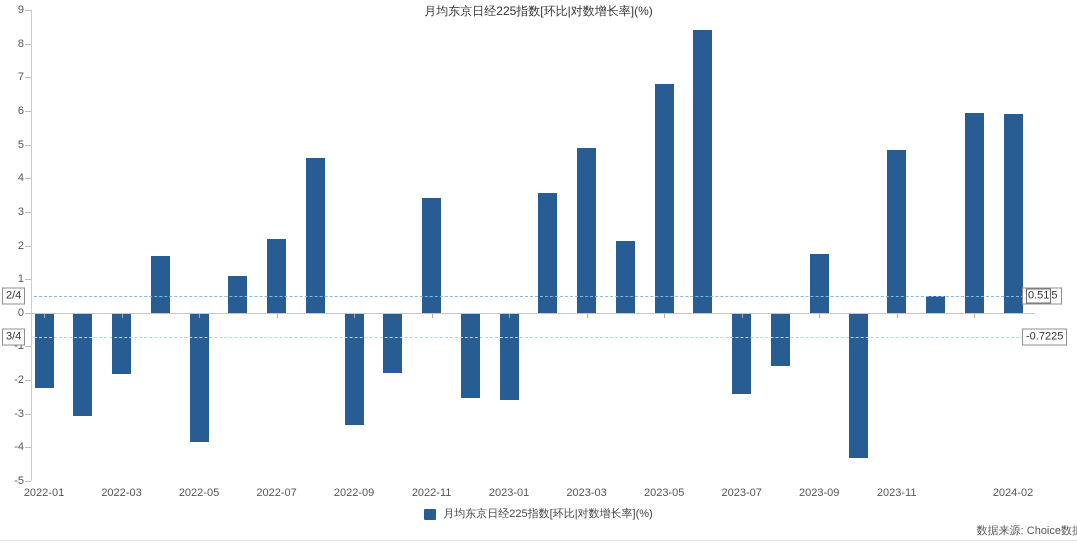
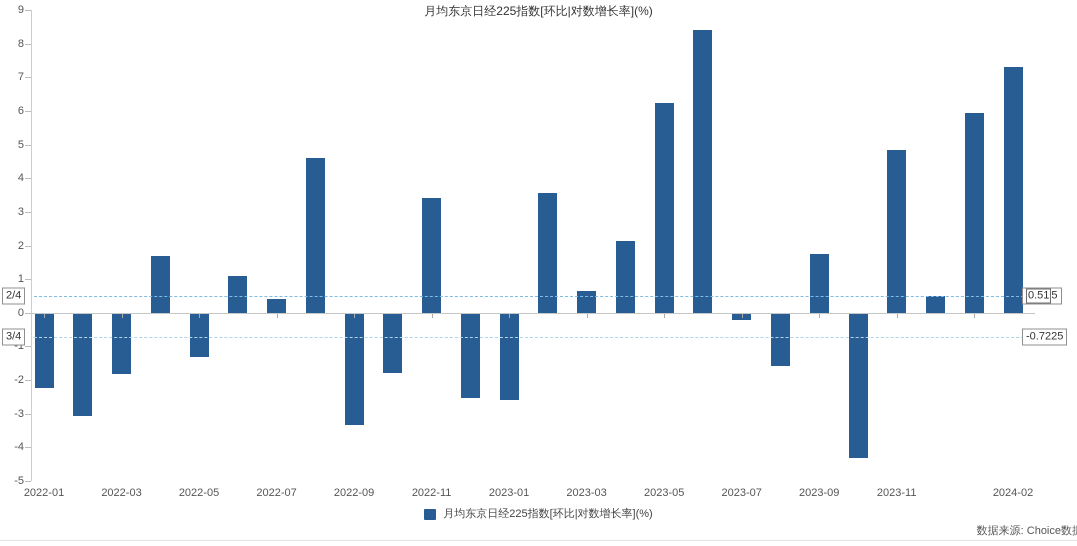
2022-05: -3.8 -> -1.3
2022-07: 2.2 -> 0.4
2023-03: 4.9 -> 0.7
2023-05: 6.8 -> 6.2
2023-07: -2.4 -> -0.2
2024-02: 5.9 -> 7.3
